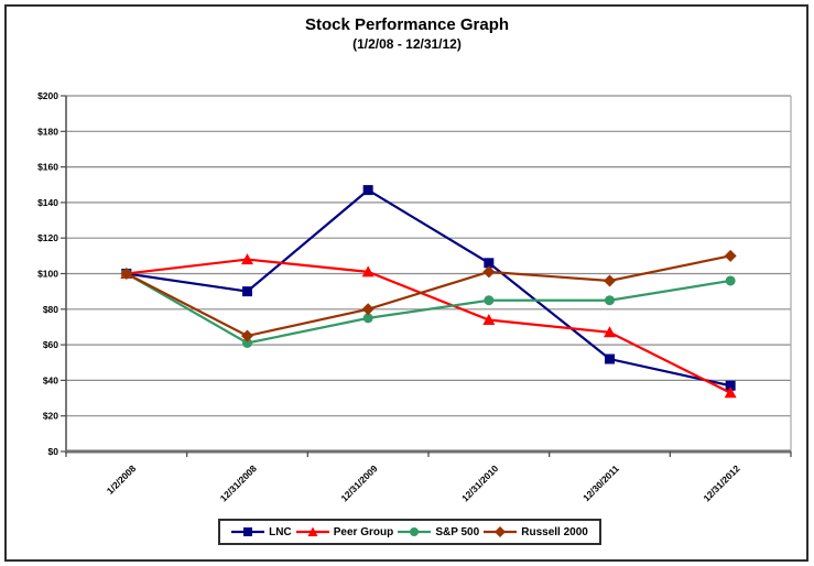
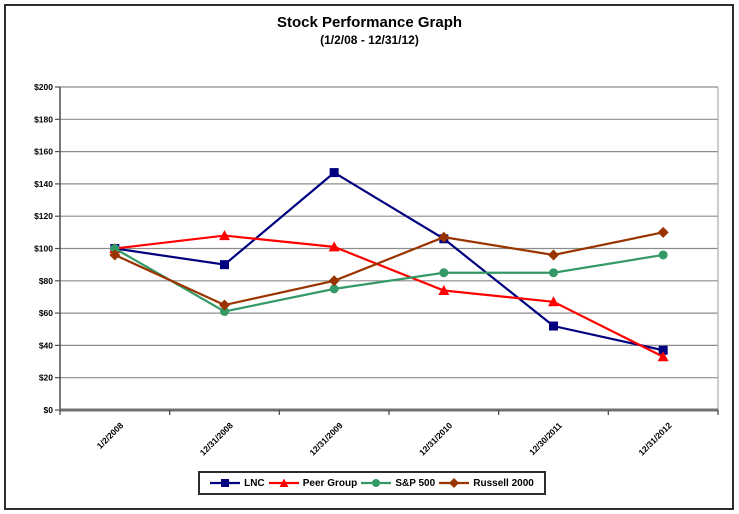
Russell 2000/1/2/2008: $100 -> $96
Russell 2000/12/31/2010: $101 -> $107
